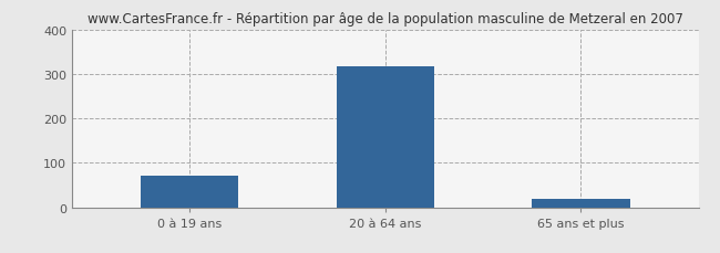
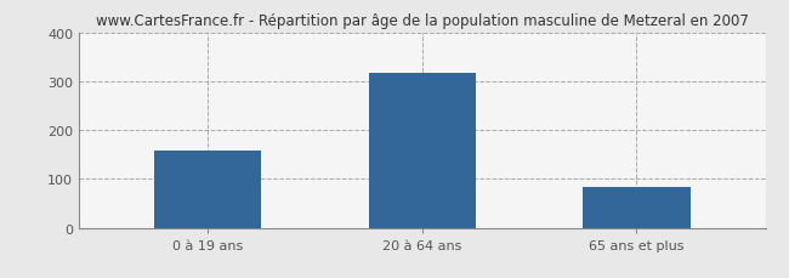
0 à 19 ans: 70 -> 157
65 ans et plus: 20 -> 83
